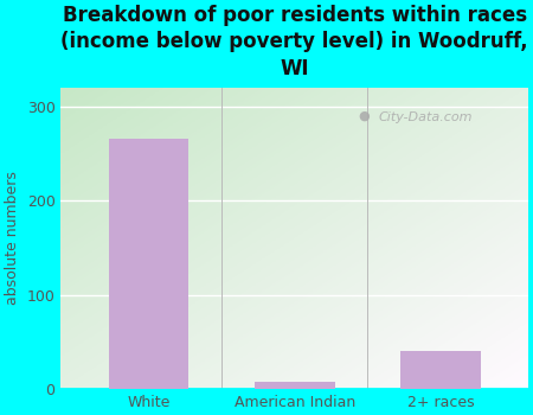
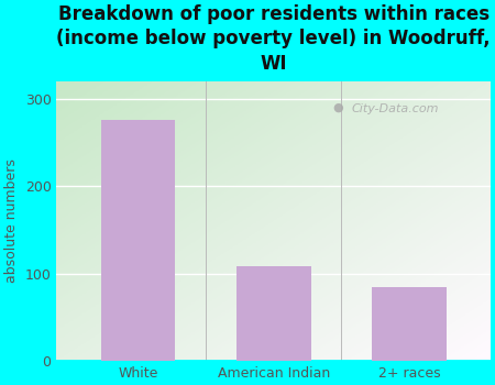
White: 265 -> 276
American Indian: 8 -> 108
2+ races: 40 -> 84
